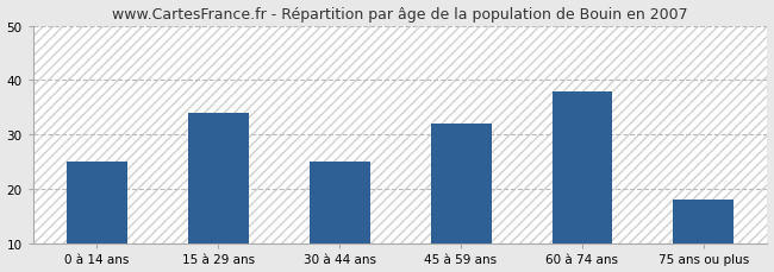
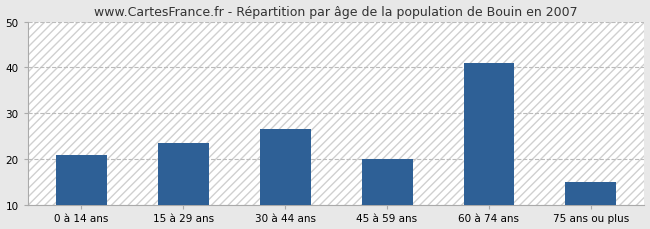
0 à 14 ans: 25.0 -> 21.0
15 à 29 ans: 34.0 -> 23.5
30 à 44 ans: 25.0 -> 26.5
45 à 59 ans: 32.0 -> 20.0
60 à 74 ans: 38.0 -> 41.0
75 ans ou plus: 18.0 -> 15.0
